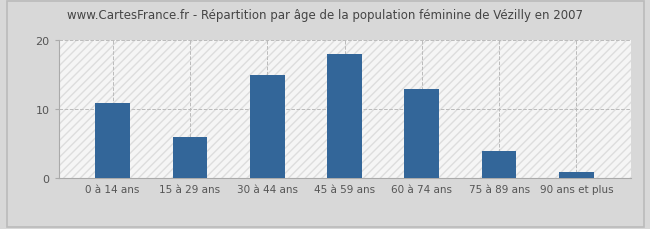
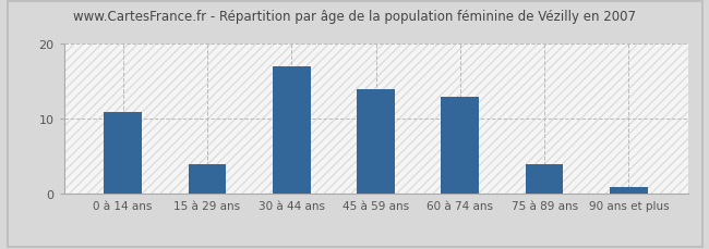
15 à 29 ans: 6 -> 4
30 à 44 ans: 15 -> 17
45 à 59 ans: 18 -> 14
